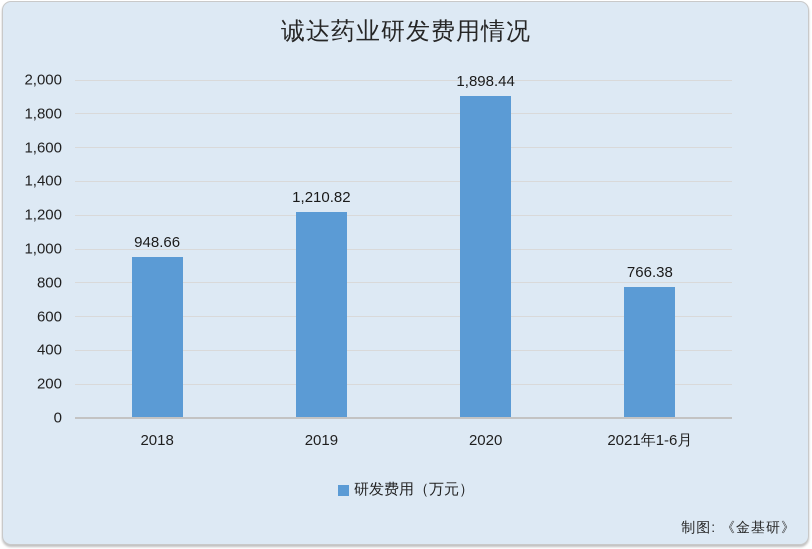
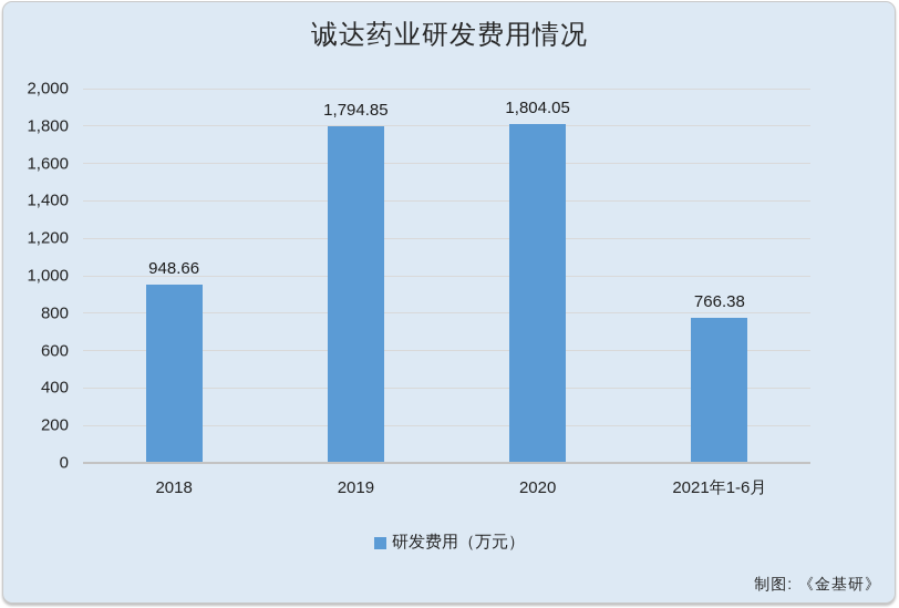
2019: 1,210.82 -> 1,794.85
2020: 1,898.44 -> 1,804.05
